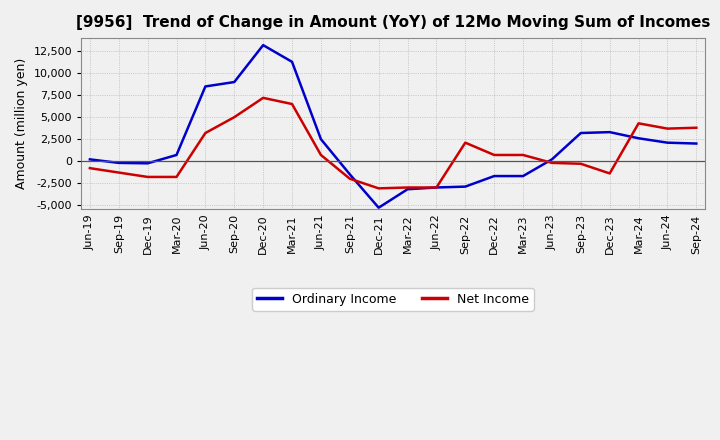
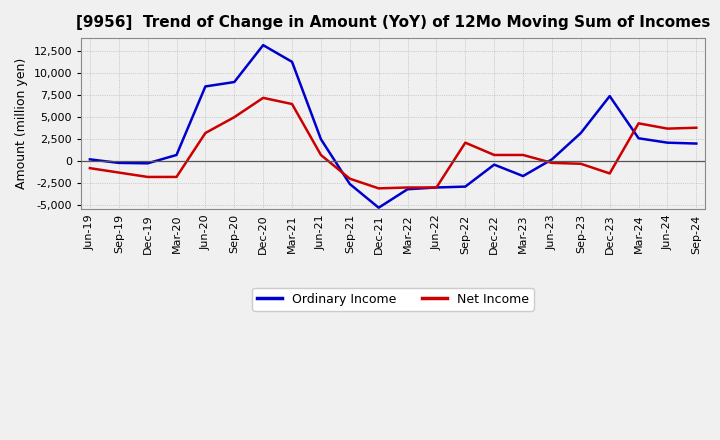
Ordinary Income/Sep-21: -1,500 -> -2,600
Ordinary Income/Dec-22: -1,700 -> -400
Ordinary Income/Dec-23: 3,300 -> 7,400
